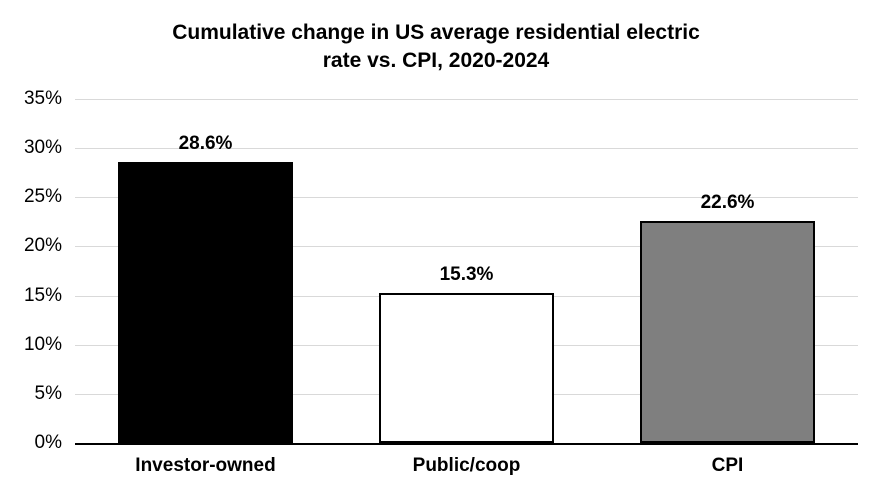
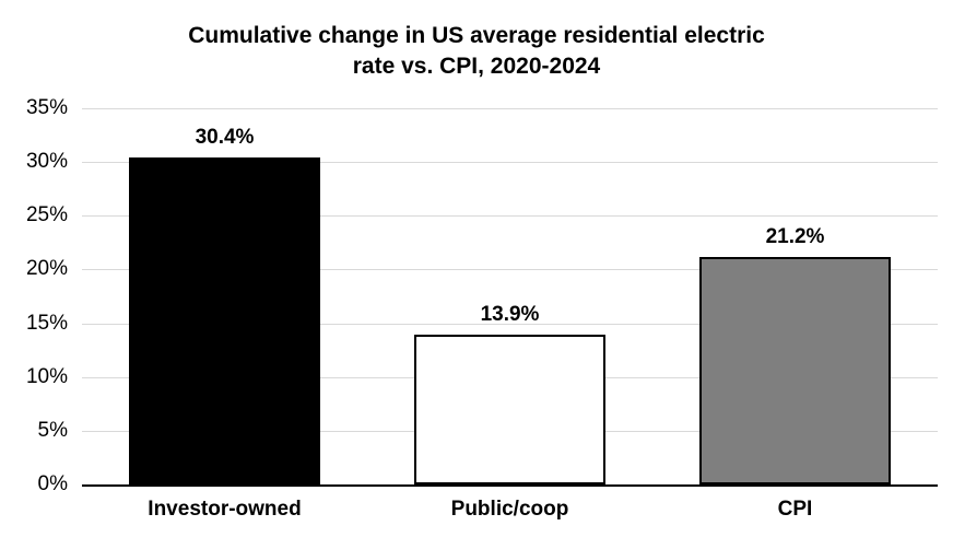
Investor-owned: 28.6% -> 30.4%
Public/coop: 15.3% -> 13.9%
CPI: 22.6% -> 21.2%
